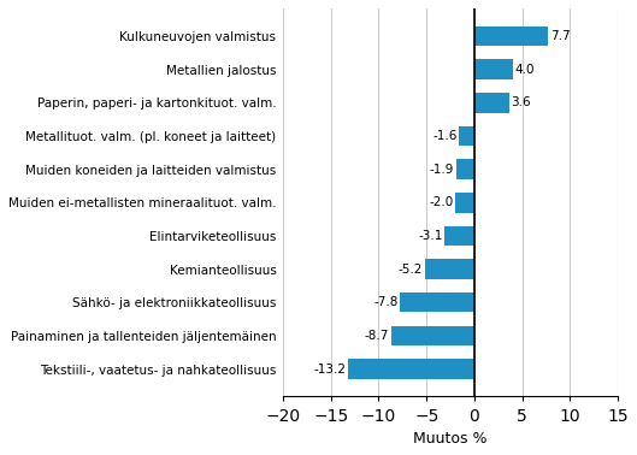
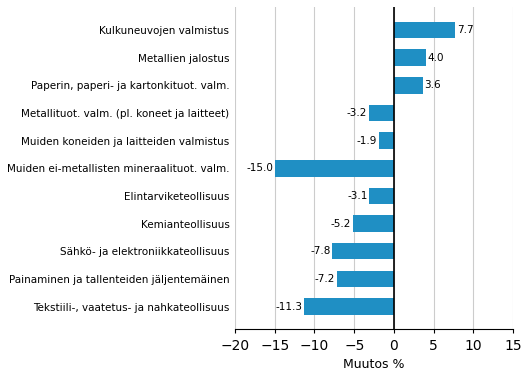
Metallituot. valm. (pl. koneet ja laitteet): -1.6 -> -3.2
Muiden ei-metallisten mineraalituot. valm.: -2.0 -> -15.0
Painaminen ja tallenteiden jäljentemäinen: -8.7 -> -7.2
Tekstiili-, vaatetus- ja nahkateollisuus: -13.2 -> -11.3
